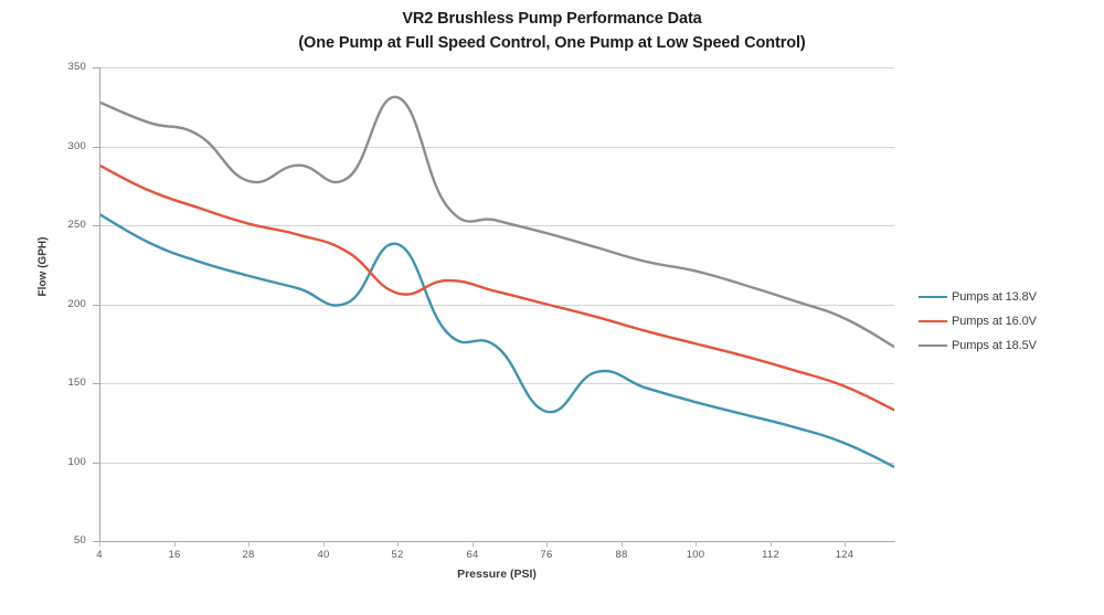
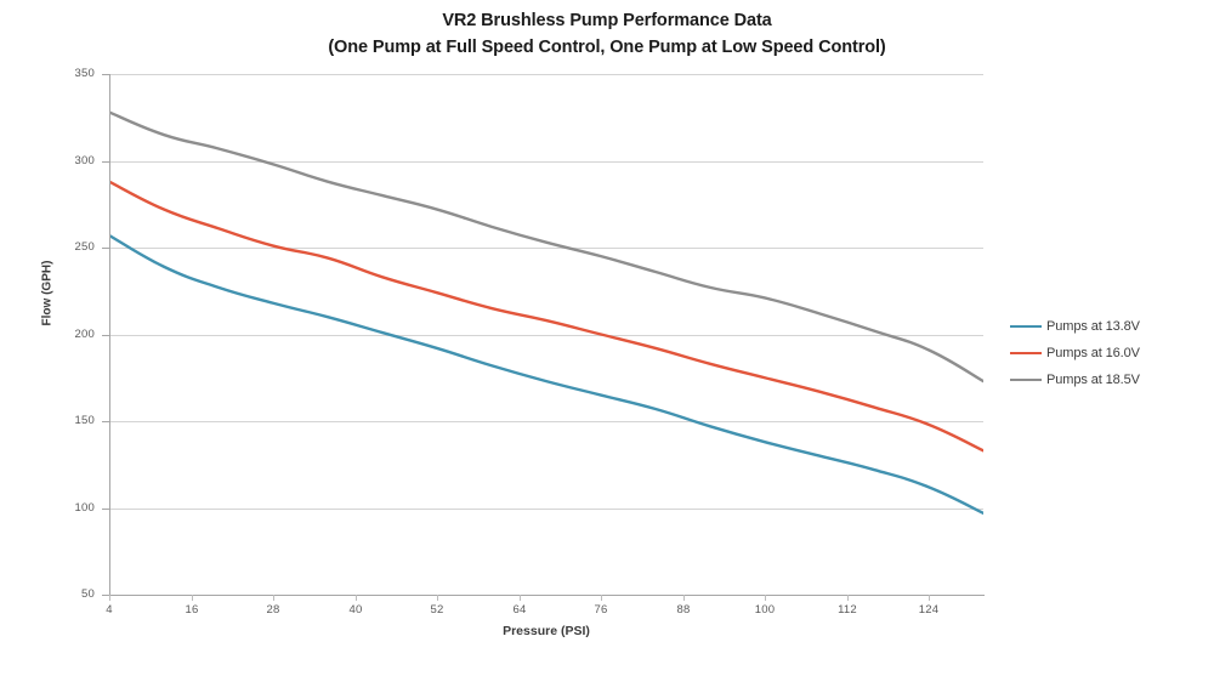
Pumps at 18.5V/28: 278 -> 298
Pumps at 13.8V/52: 238 -> 192
Pumps at 16.0V/52: 207 -> 224
Pumps at 18.5V/52: 331 -> 272
Pumps at 13.8V/76: 132 -> 165
